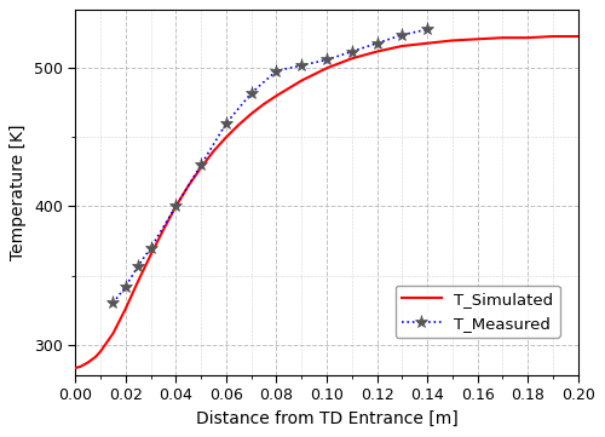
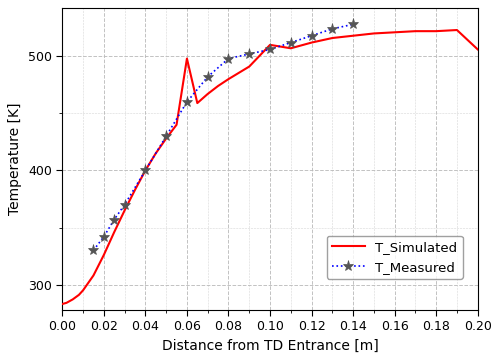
T_Simulated/0.06: 450 -> 498
T_Simulated/0.10: 500 -> 510
T_Simulated/0.20: 523 -> 506
